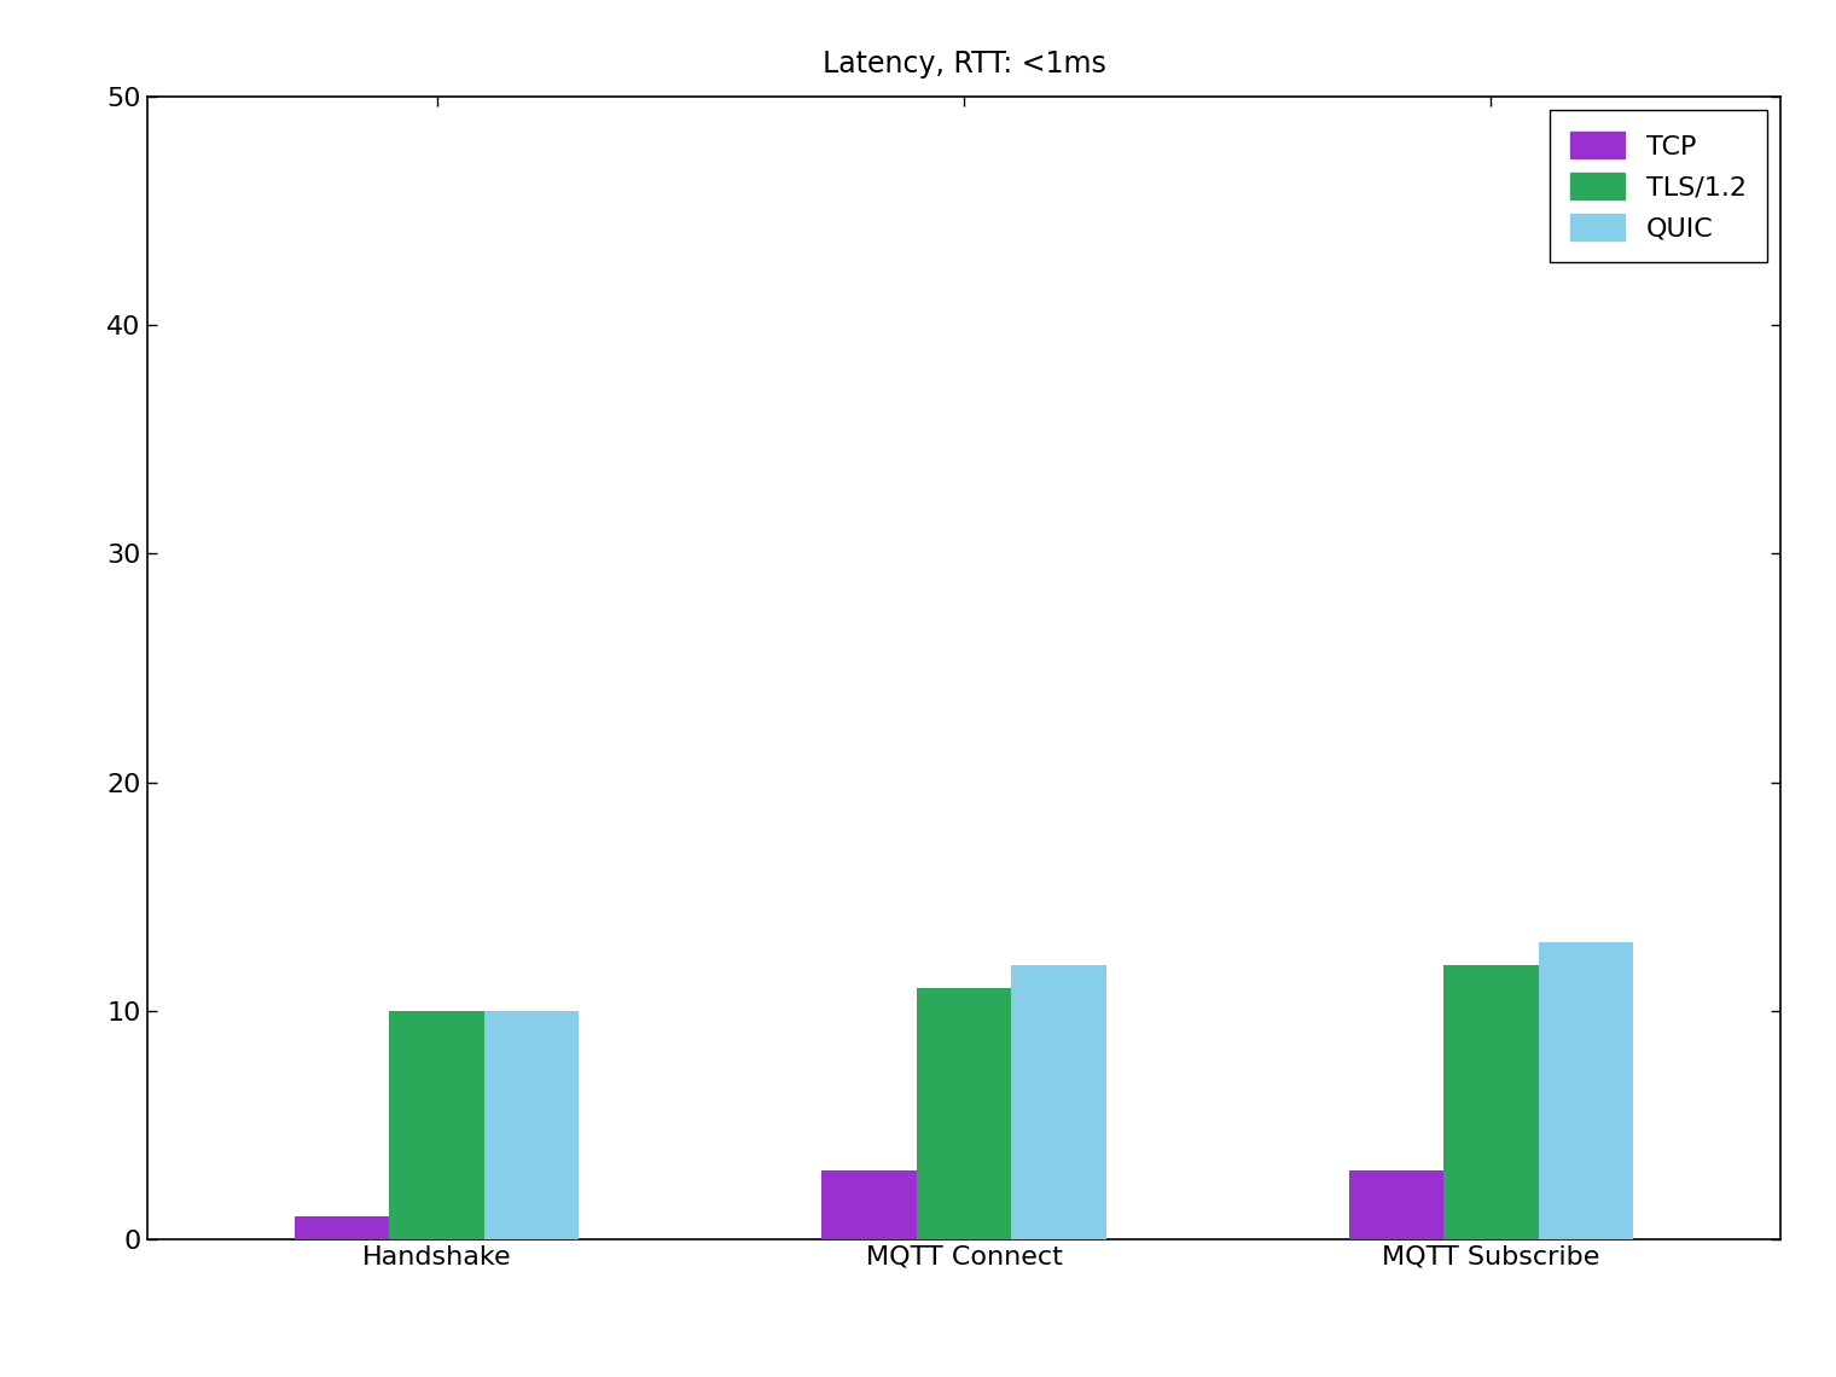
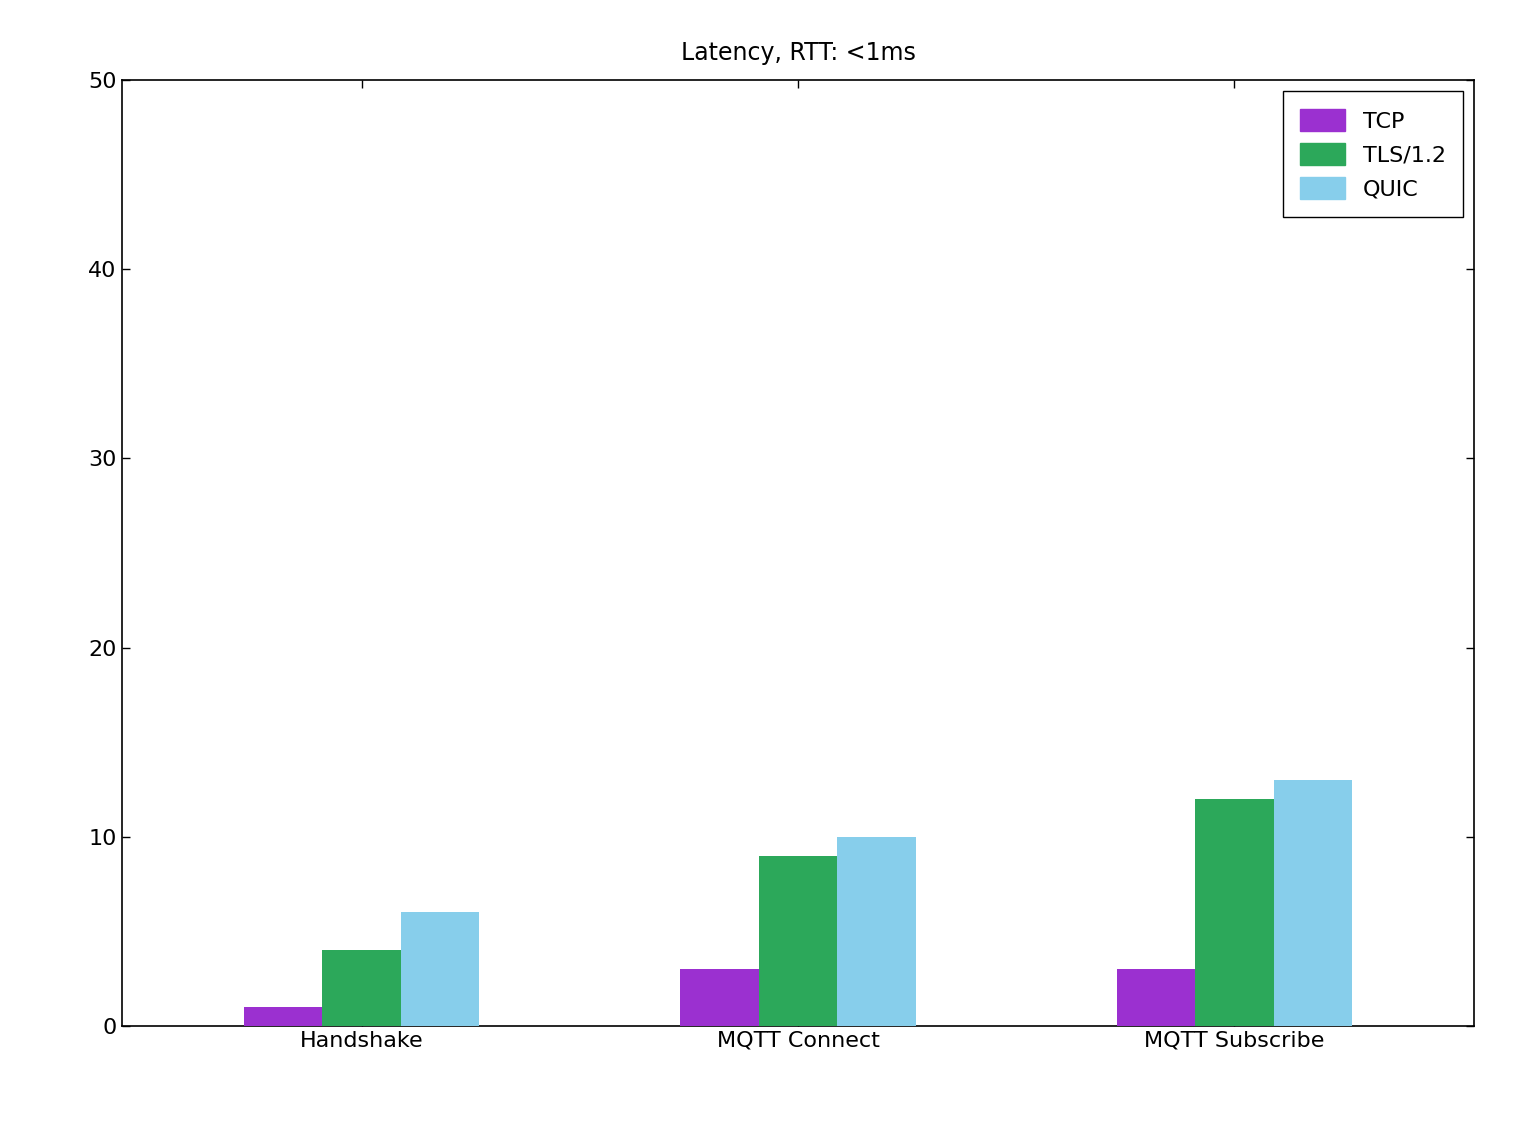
TLS/1.2/Handshake: 10 -> 4
QUIC/Handshake: 10 -> 6
TLS/1.2/MQTT Connect: 11 -> 9
QUIC/MQTT Connect: 12 -> 10
